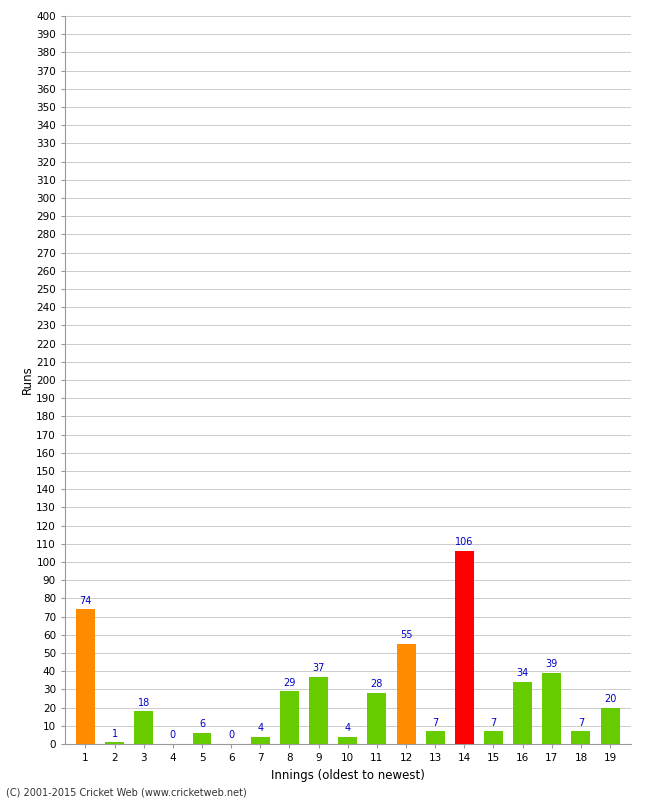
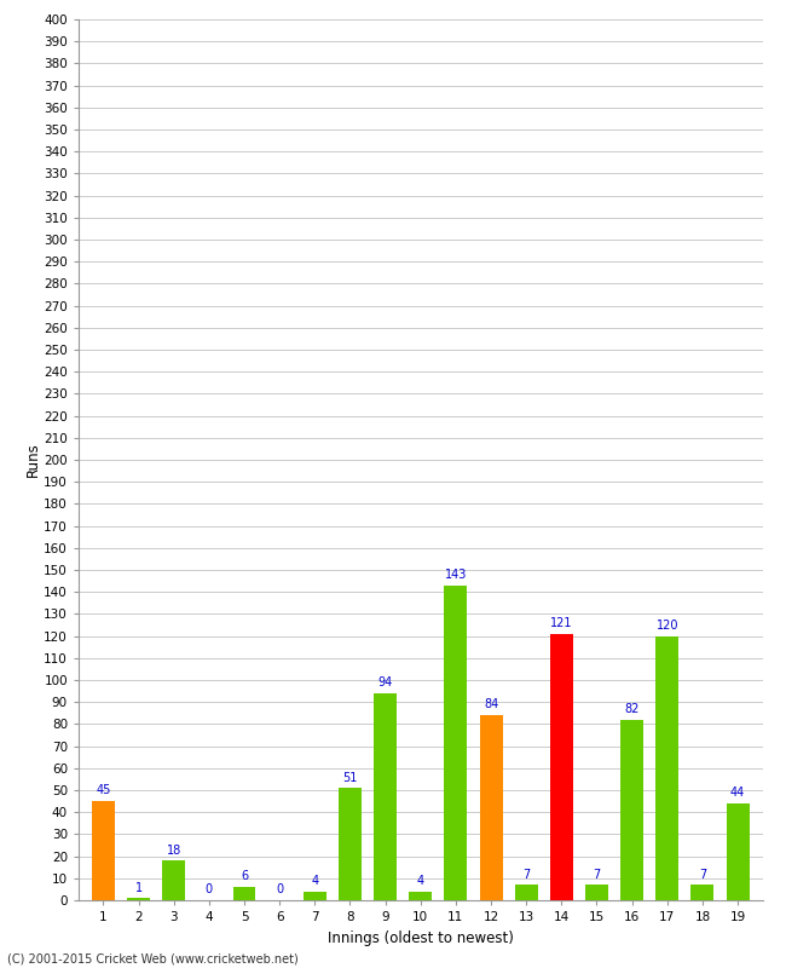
1: 74 -> 45
8: 29 -> 51
9: 37 -> 94
11: 28 -> 143
12: 55 -> 84
14: 106 -> 121
16: 34 -> 82
17: 39 -> 120
19: 20 -> 44
